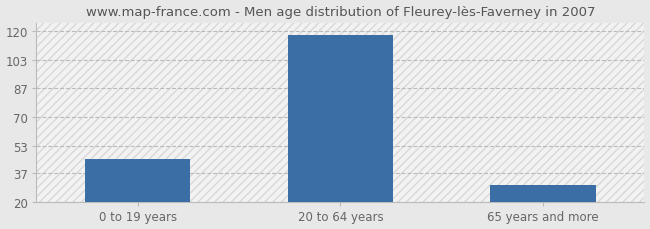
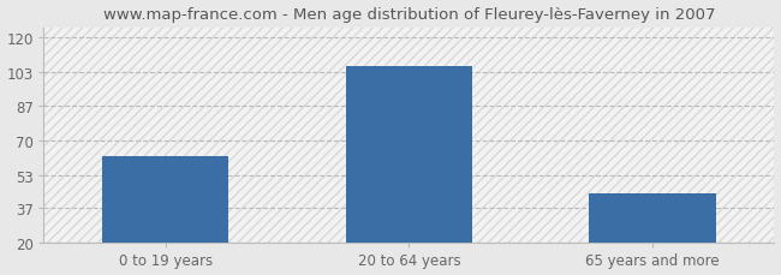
0 to 19 years: 45 -> 62
20 to 64 years: 118 -> 106
65 years and more: 30 -> 44
